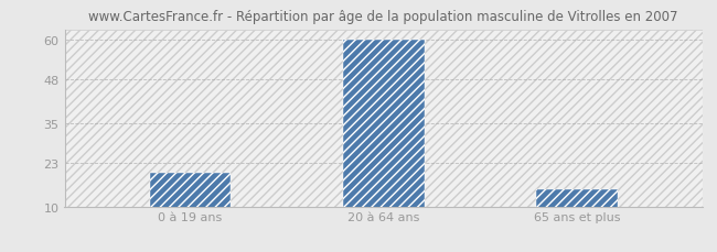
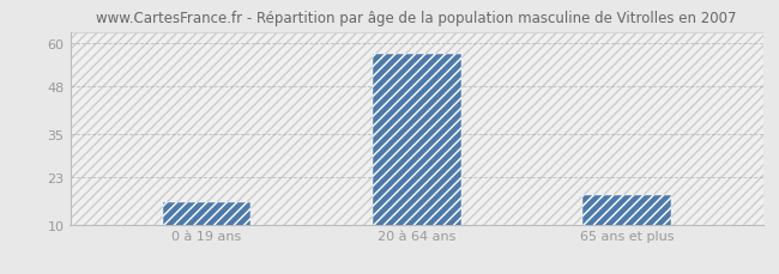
0 à 19 ans: 20 -> 16
20 à 64 ans: 60 -> 57
65 ans et plus: 15 -> 18
